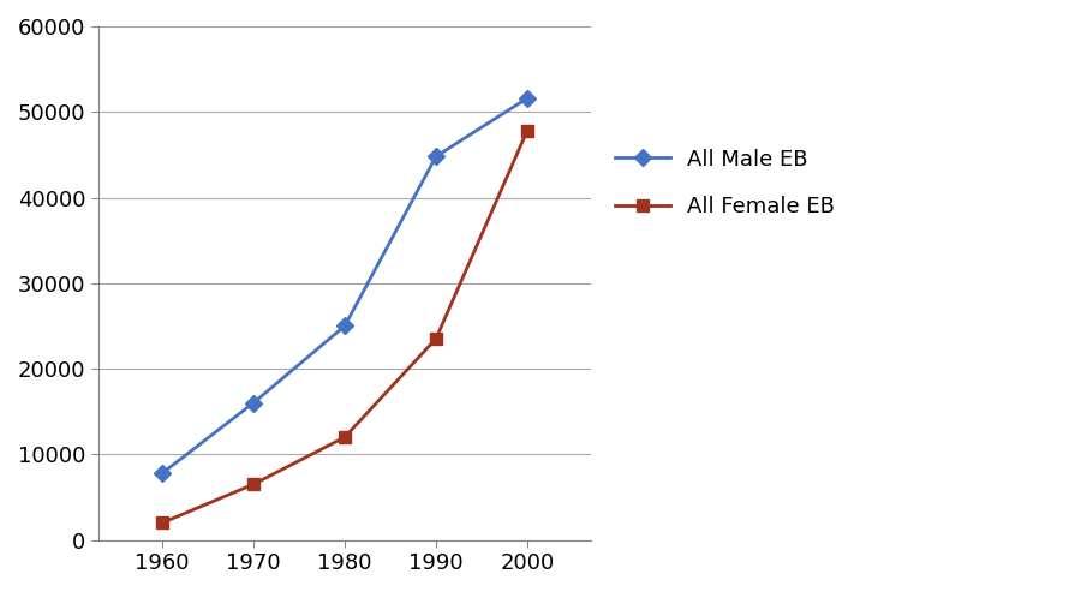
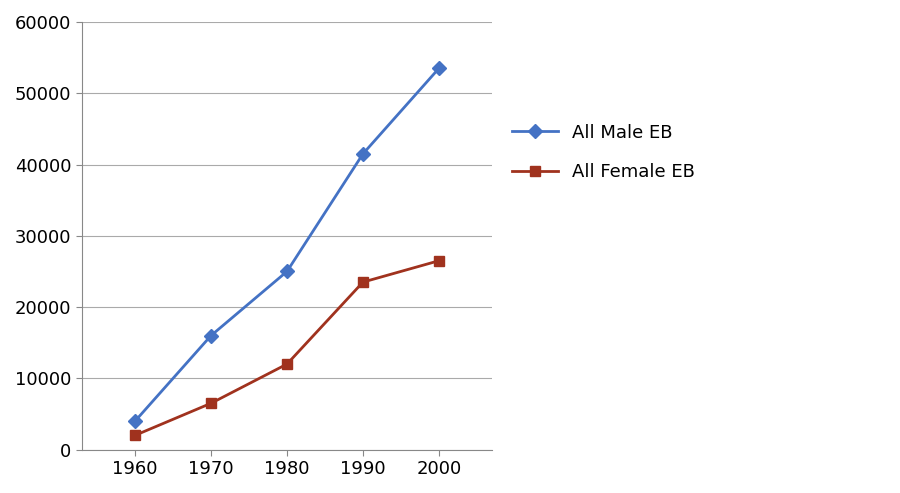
All Male EB/1960: 7800 -> 4000
All Male EB/1990: 44800 -> 41500
All Male EB/2000: 51600 -> 53500
All Female EB/2000: 47800 -> 26500
